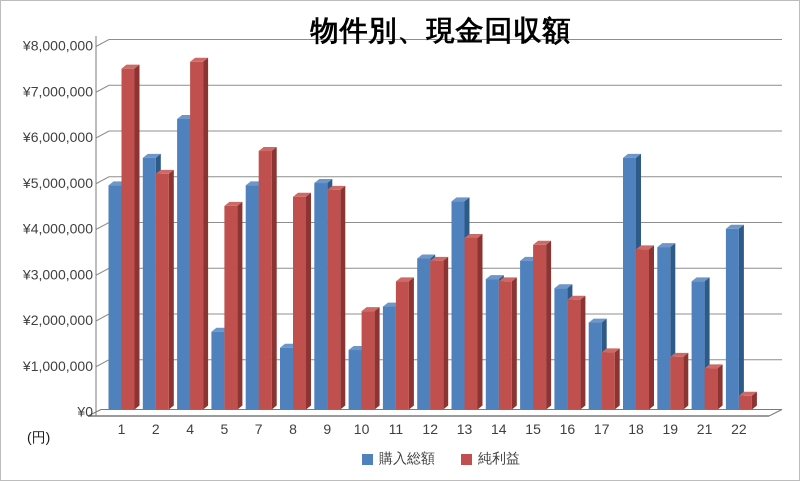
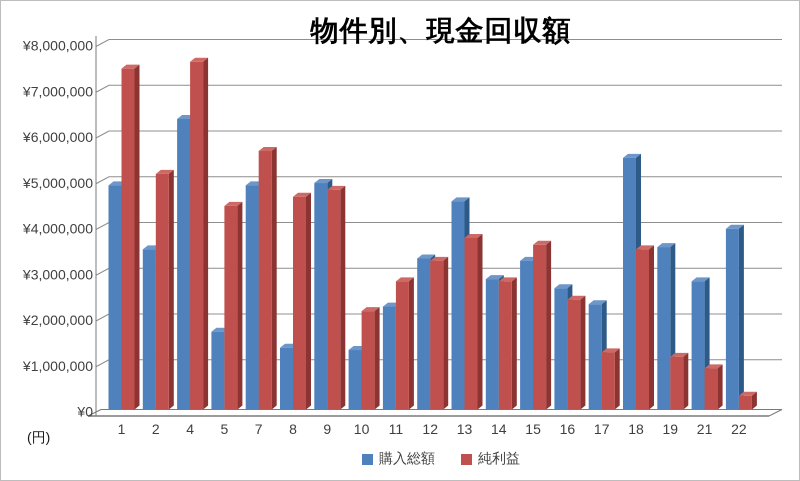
購入総額/2: ¥5500000 -> ¥3500000
購入総額/17: ¥1900000 -> ¥2300000
